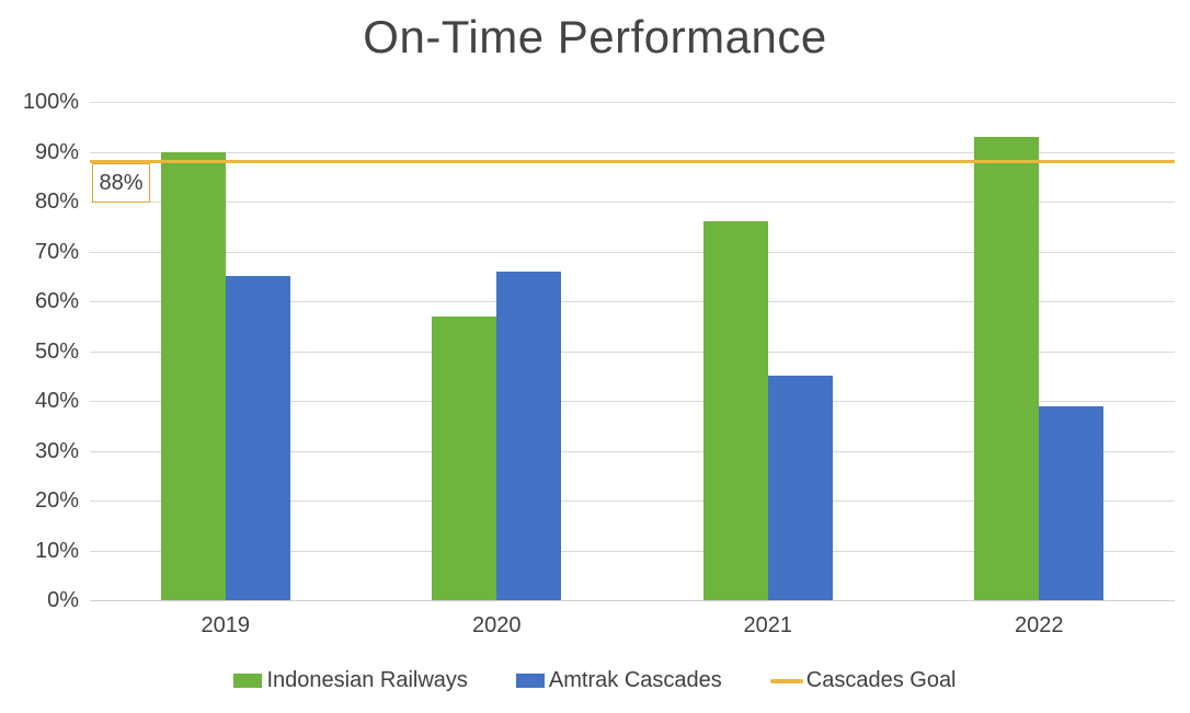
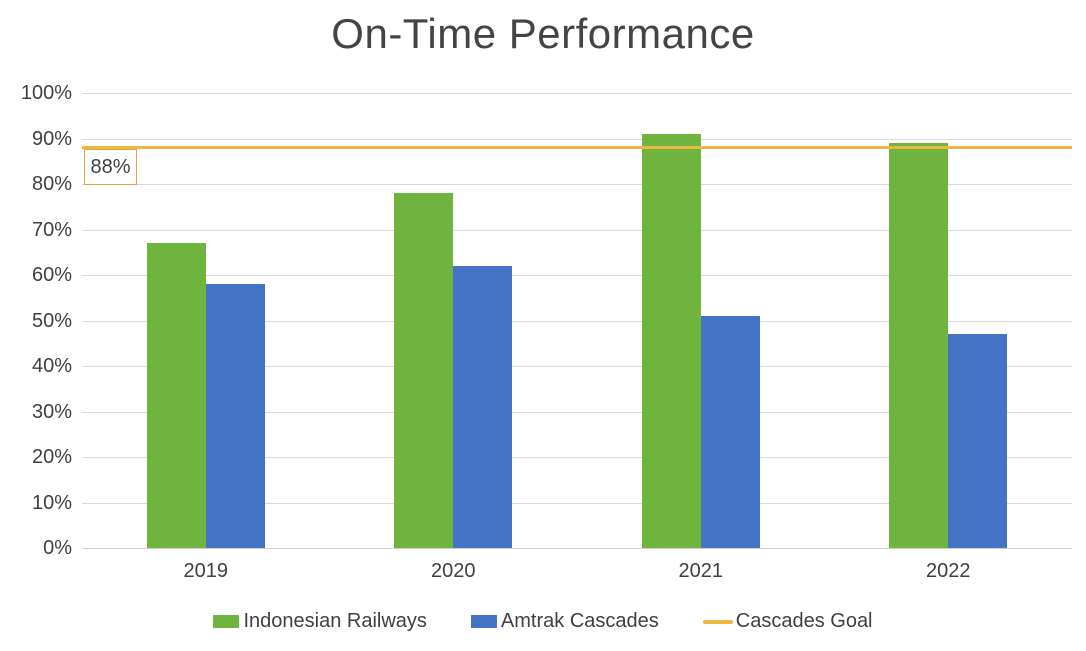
Indonesian Railways/2019: 90% -> 67%
Amtrak Cascades/2019: 65% -> 58%
Indonesian Railways/2020: 57% -> 78%
Amtrak Cascades/2020: 66% -> 62%
Indonesian Railways/2021: 76% -> 91%
Amtrak Cascades/2021: 45% -> 51%
Indonesian Railways/2022: 93% -> 89%
Amtrak Cascades/2022: 39% -> 47%
